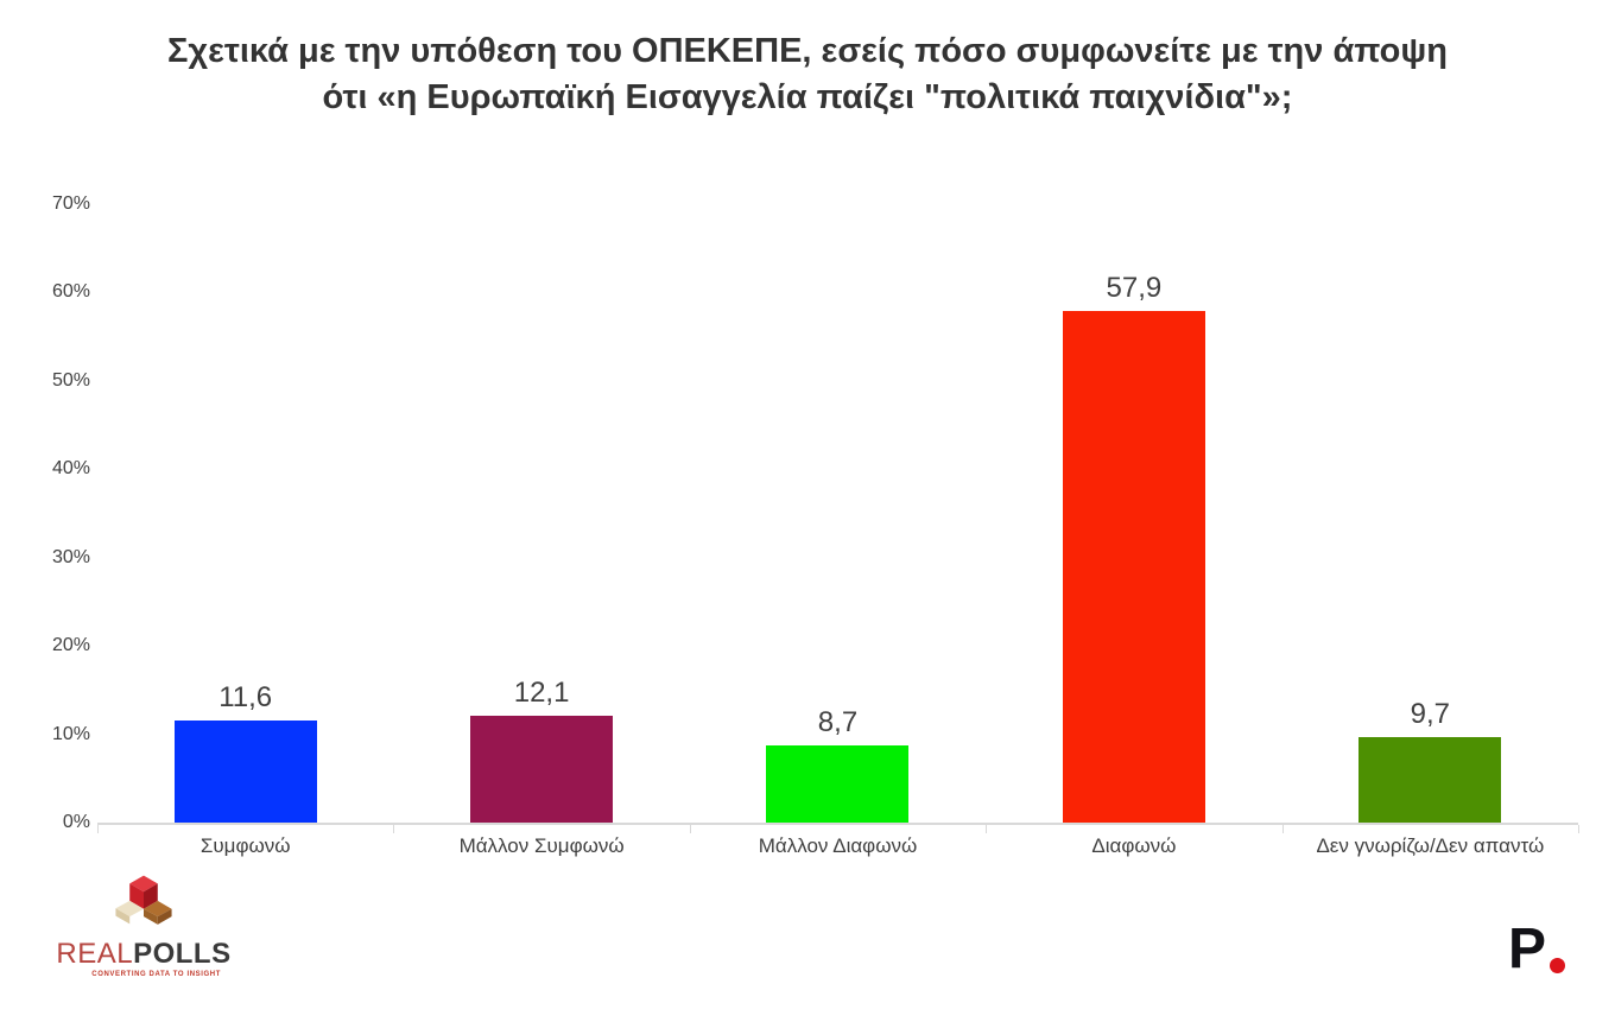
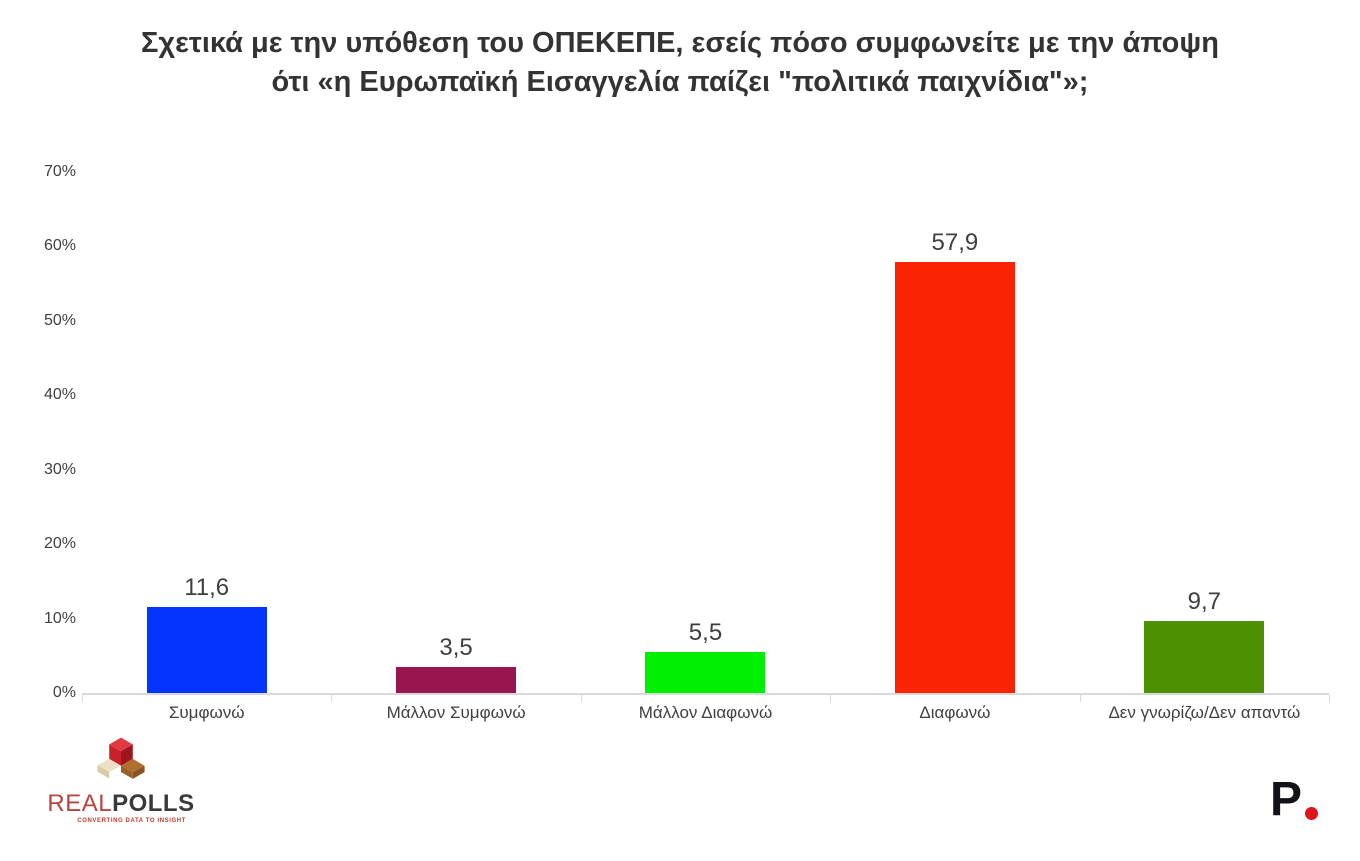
Μάλλον Συμφωνώ: 12,1 -> 3,5
Μάλλον Διαφωνώ: 8,7 -> 5,5
